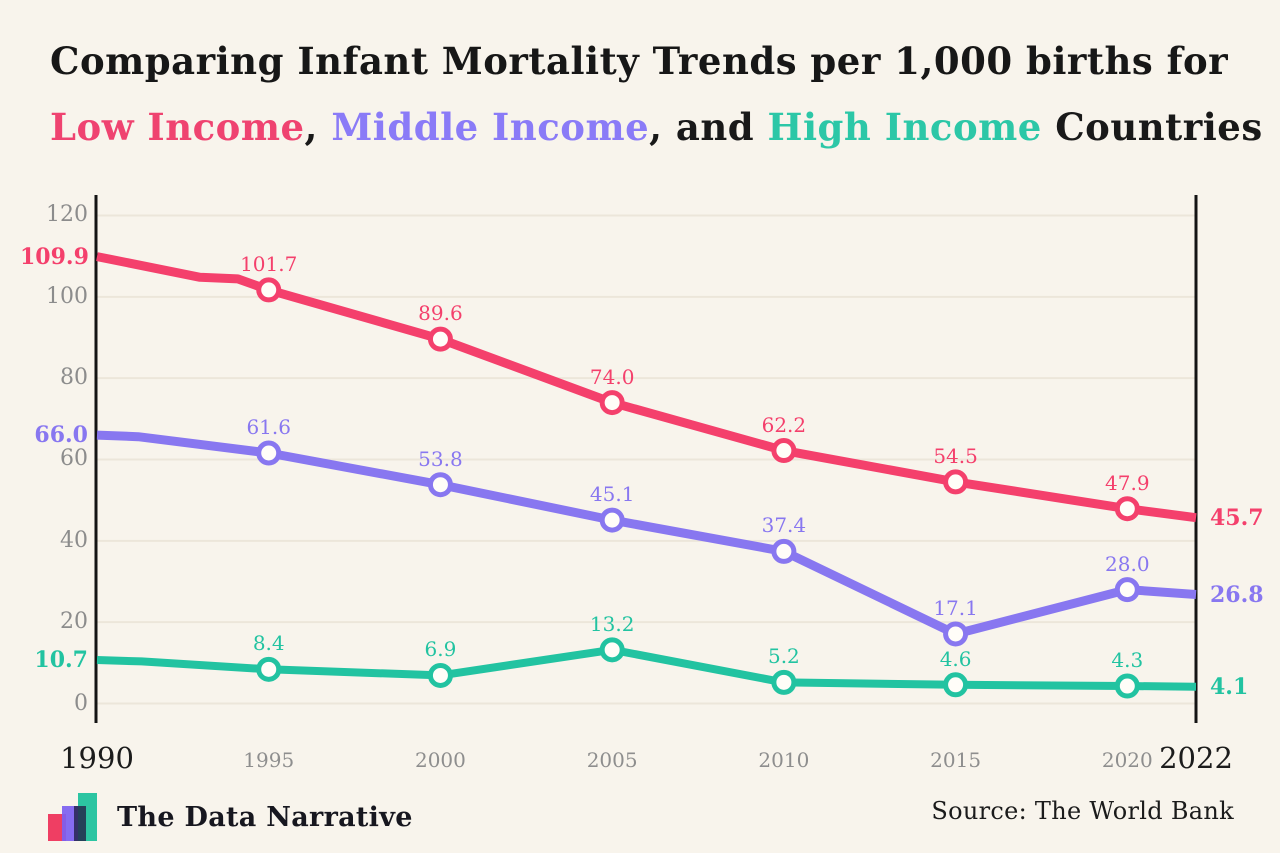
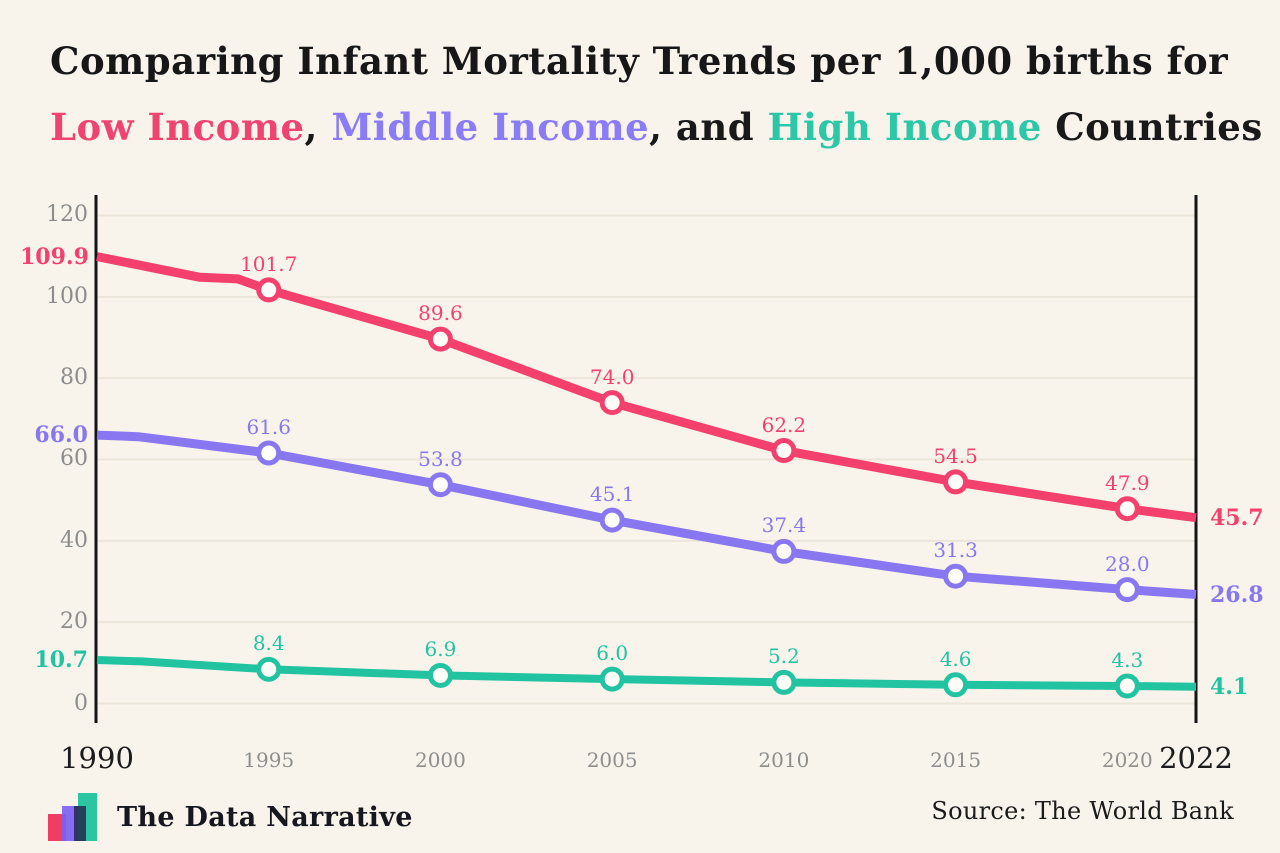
High Income/2005: 13.2 -> 6.0
Middle Income/2015: 17.1 -> 31.3
